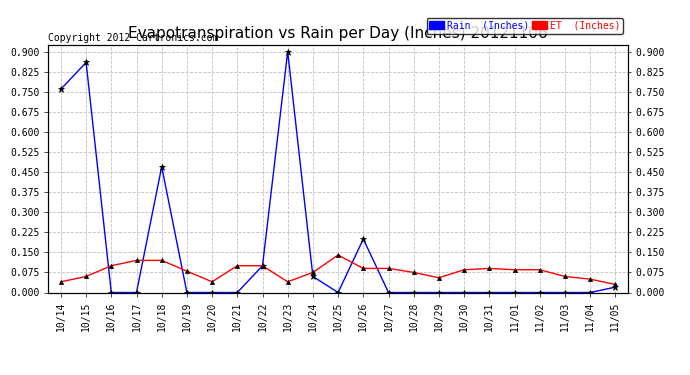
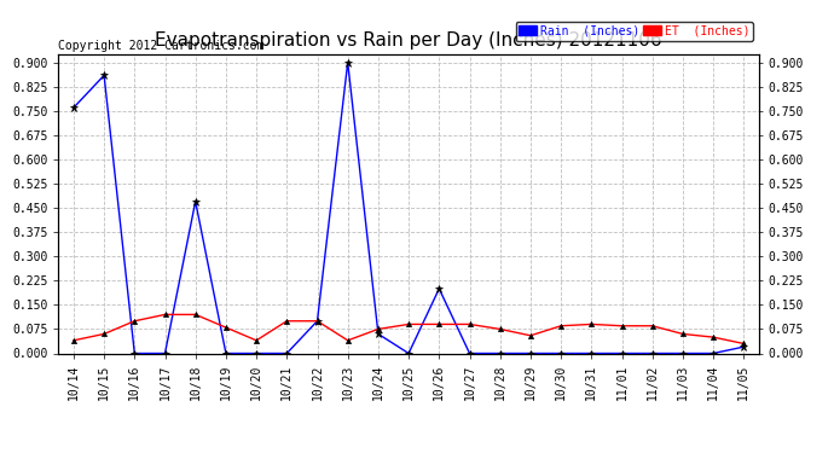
ET (Inches)/10/25: 0.140 -> 0.090
